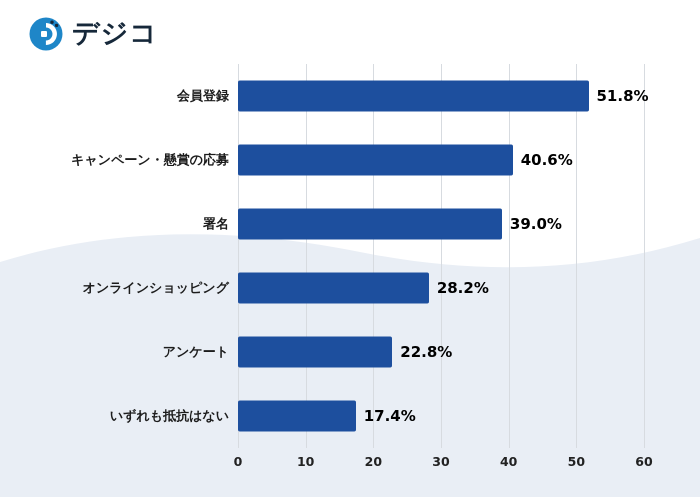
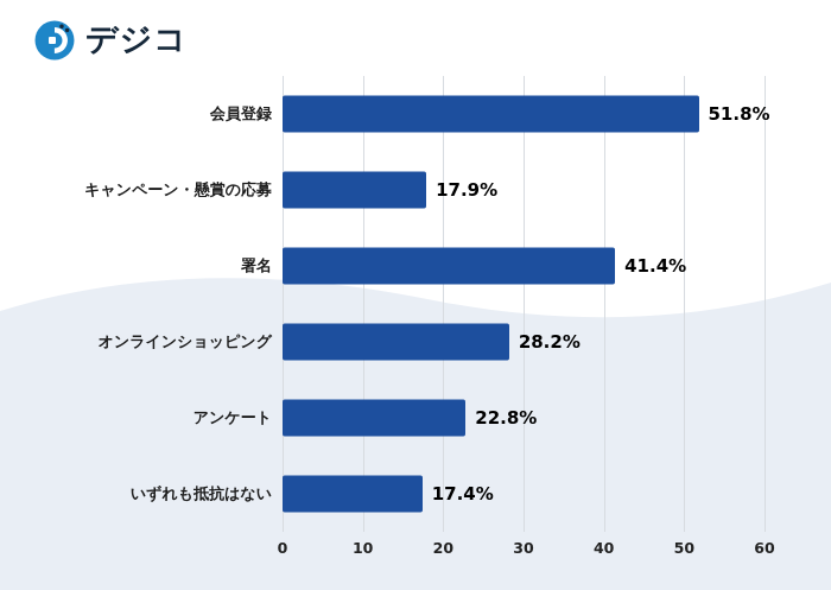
キャンペーン・懸賞の応募: 40.6% -> 17.9%
署名: 39.0% -> 41.4%
